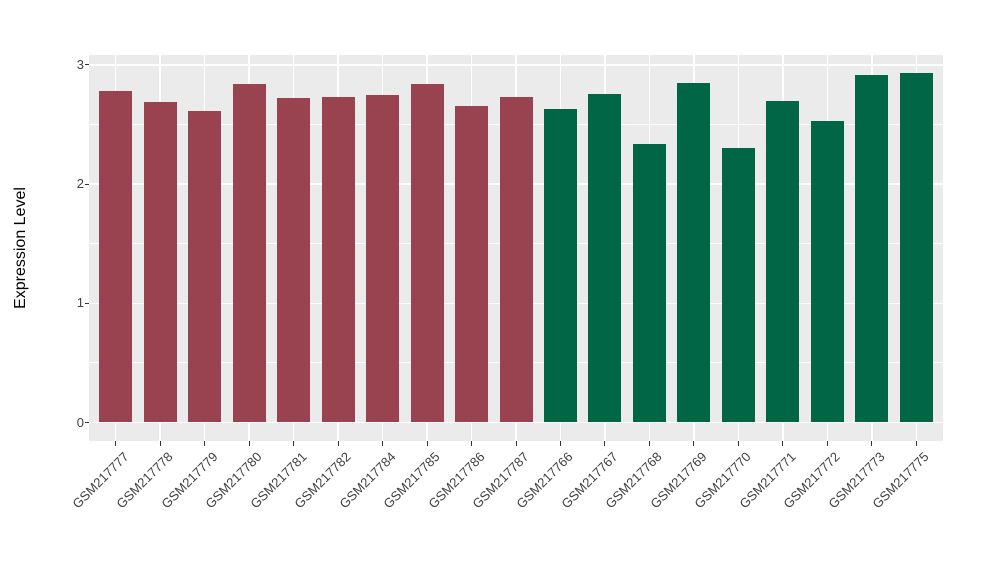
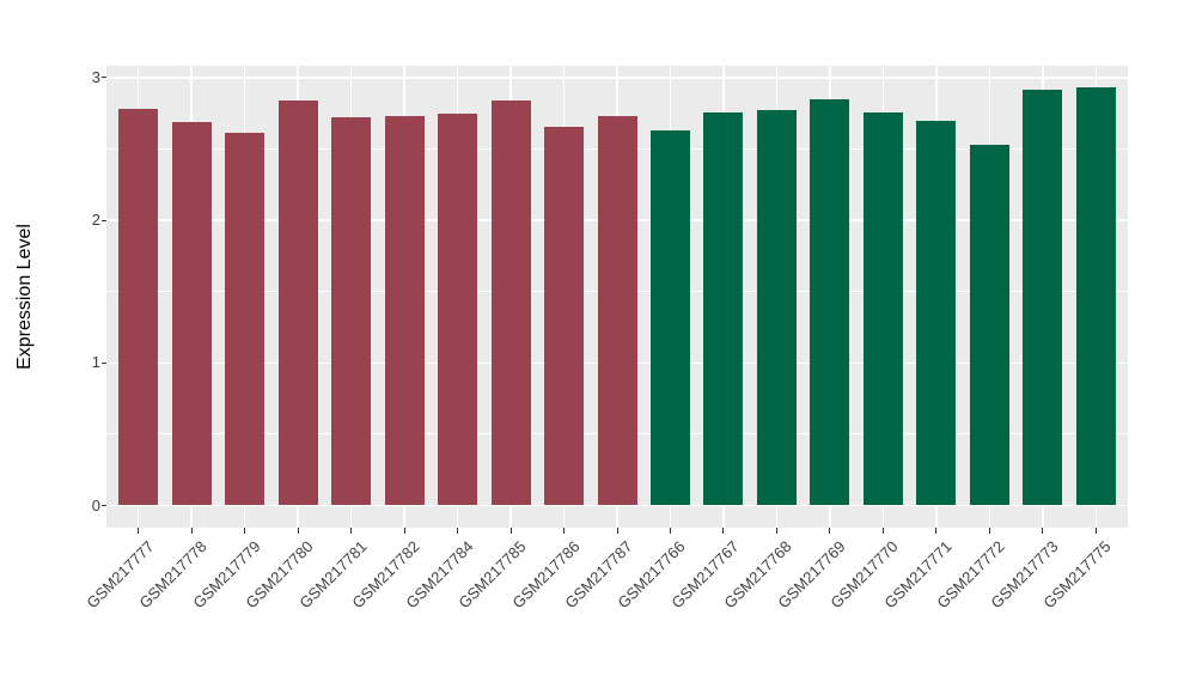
GSM217768: 2.34 -> 2.77
GSM217770: 2.30 -> 2.76
